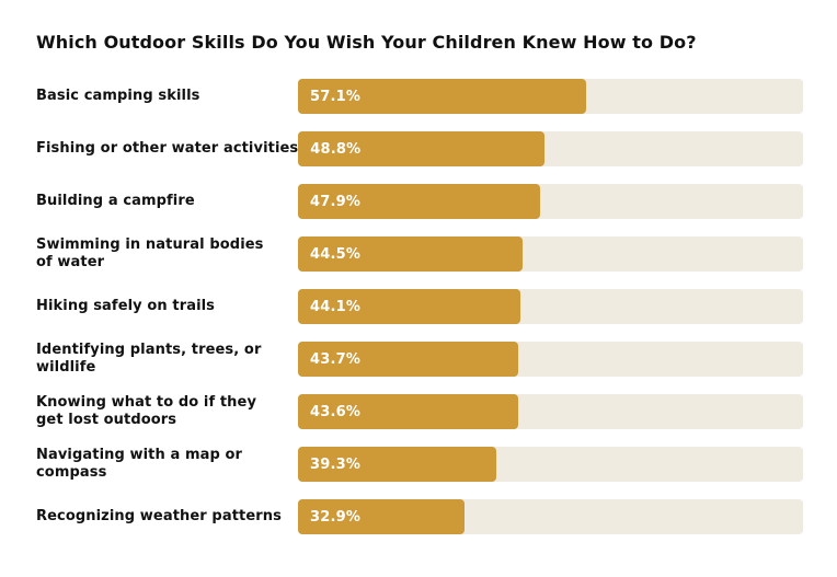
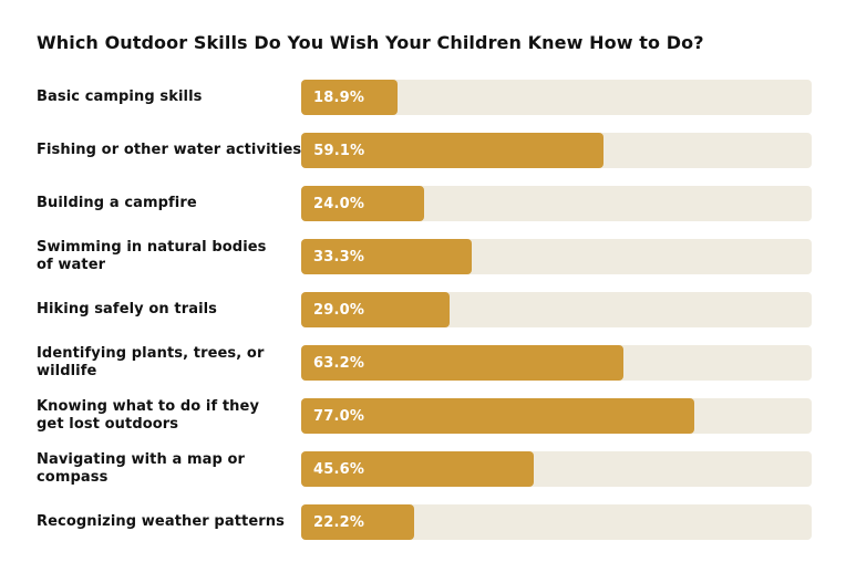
Basic camping skills: 57.1% -> 18.9%
Fishing or other water activities: 48.8% -> 59.1%
Building a campfire: 47.9% -> 24.0%
Swimming in natural bodies of water: 44.5% -> 33.3%
Hiking safely on trails: 44.1% -> 29.0%
Identifying plants, trees, or wildlife: 43.7% -> 63.2%
Knowing what to do if they get lost outdoors: 43.6% -> 77.0%
Navigating with a map or compass: 39.3% -> 45.6%
Recognizing weather patterns: 32.9% -> 22.2%
